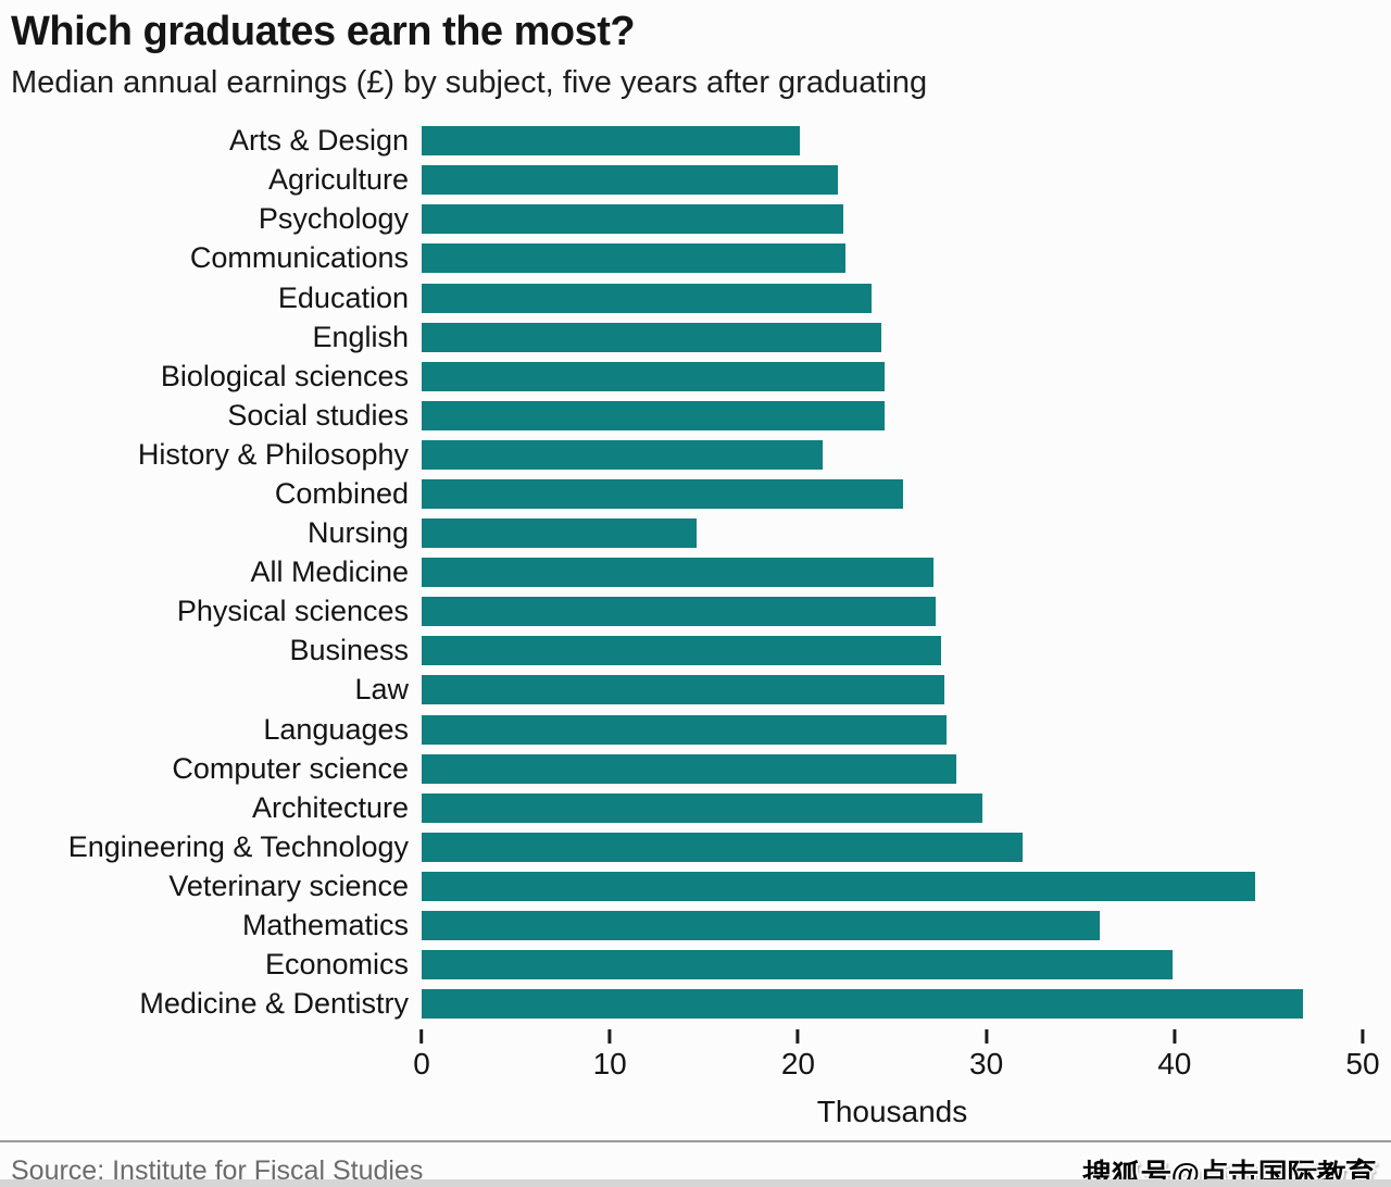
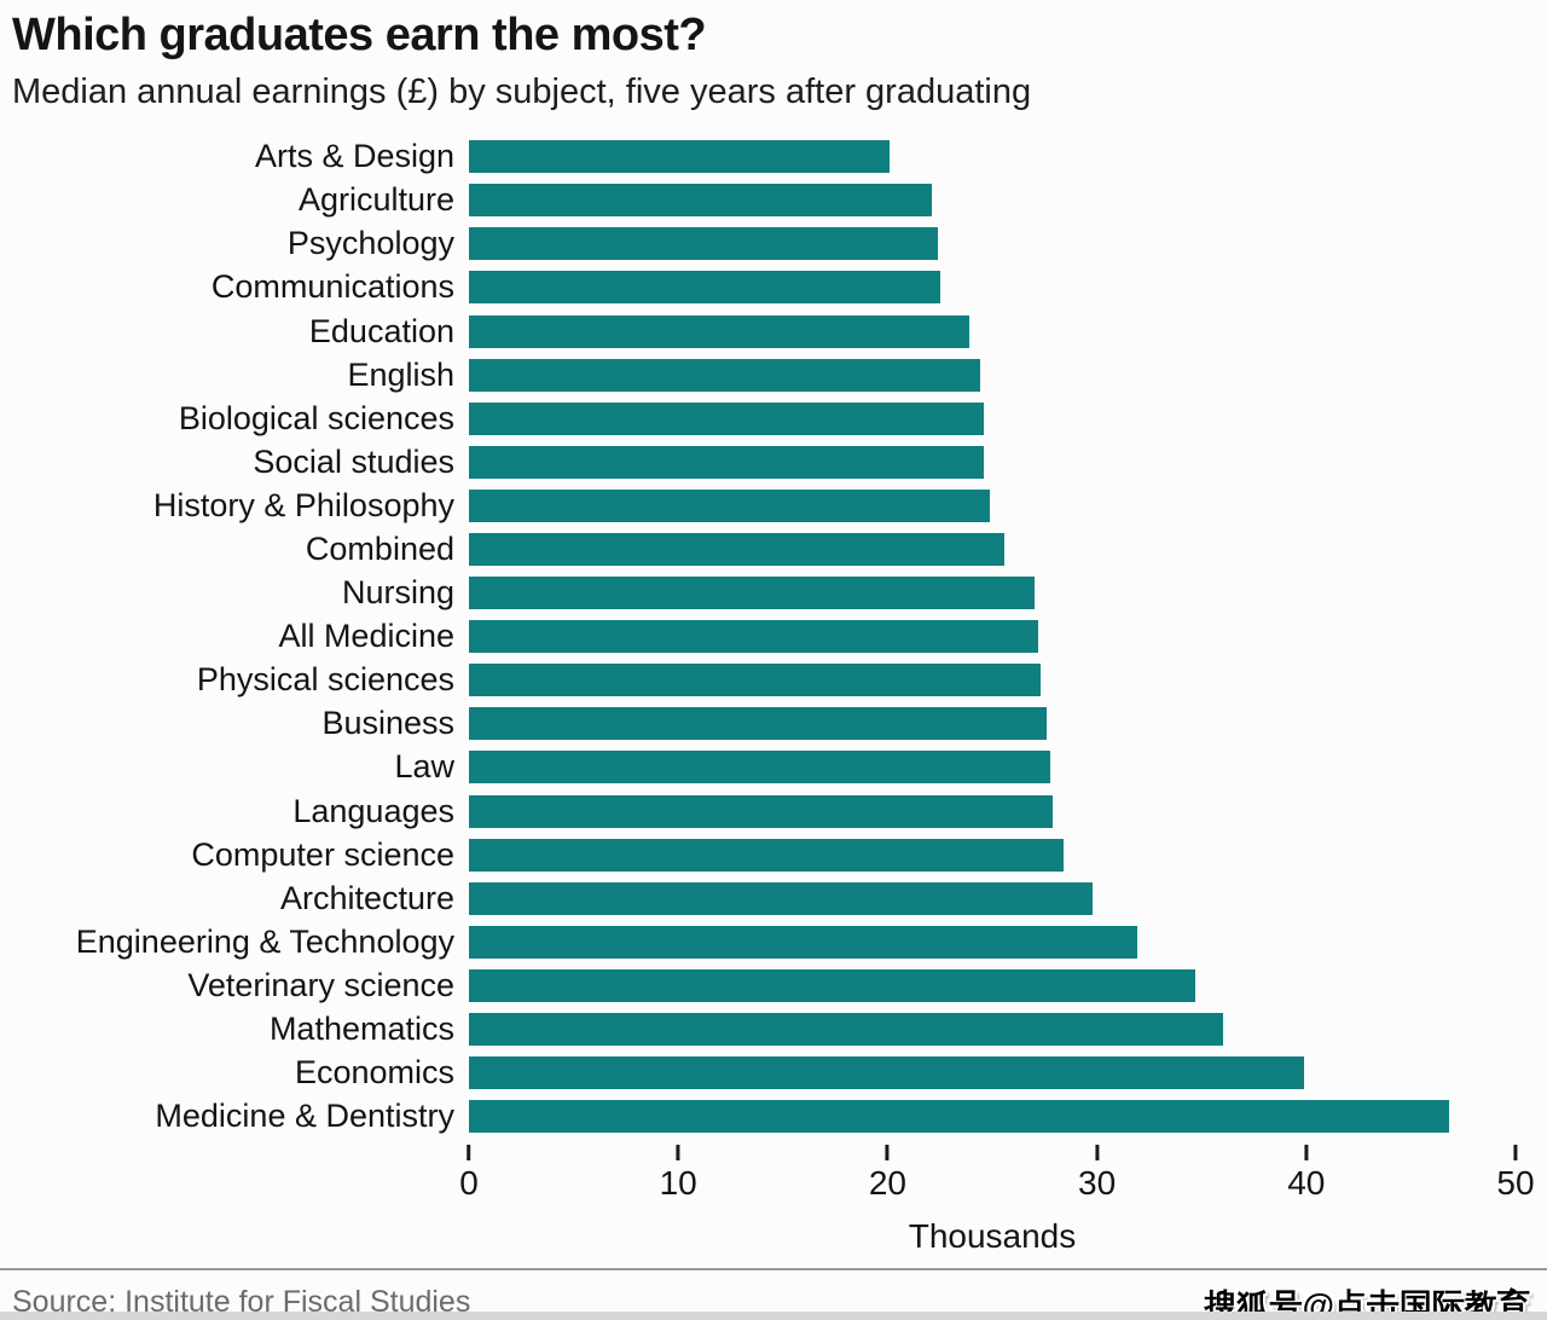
History & Philosophy: 21.3 -> 24.9
Nursing: 14.6 -> 27.0
Veterinary science: 44.3 -> 34.7
